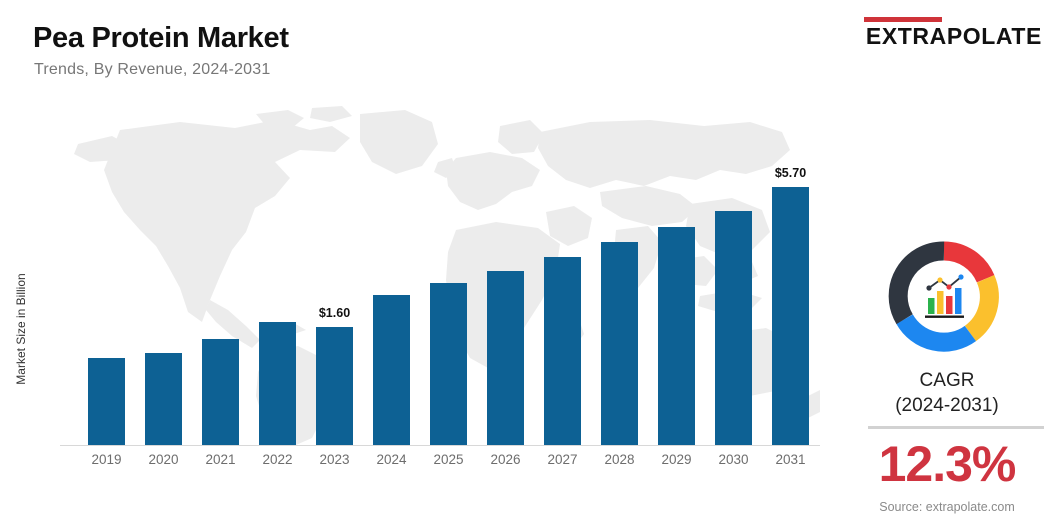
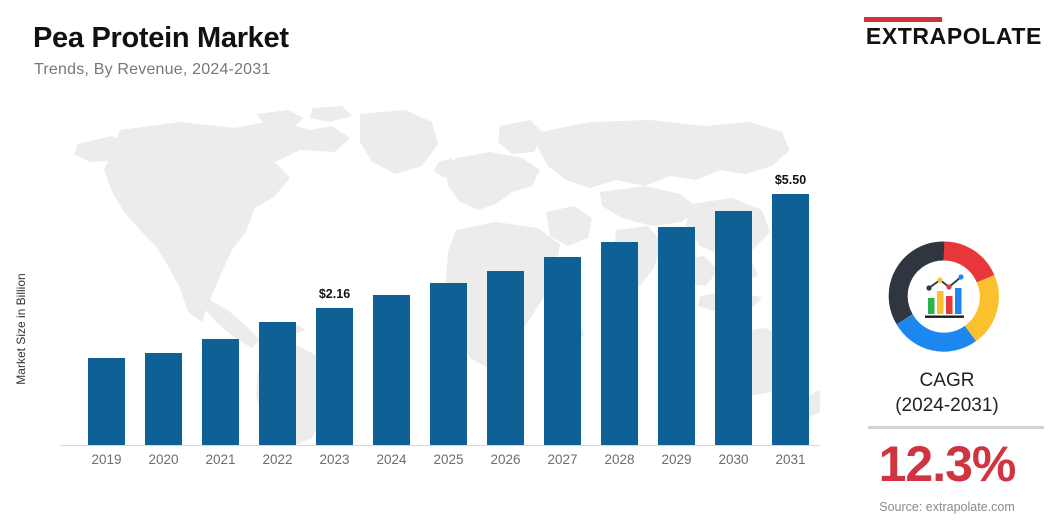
2023: $1.60 -> $2.16
2031: $5.70 -> $5.50
